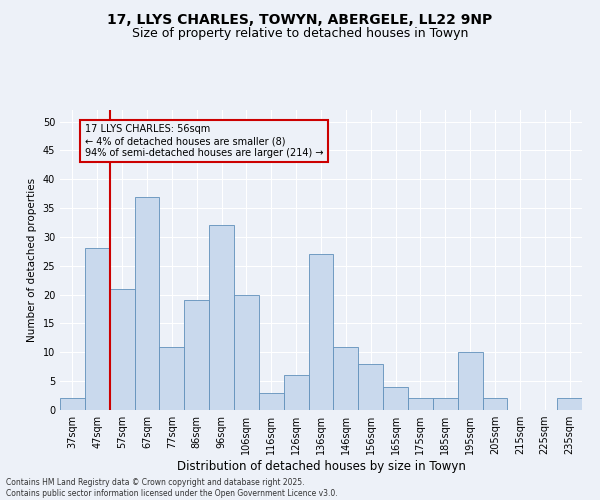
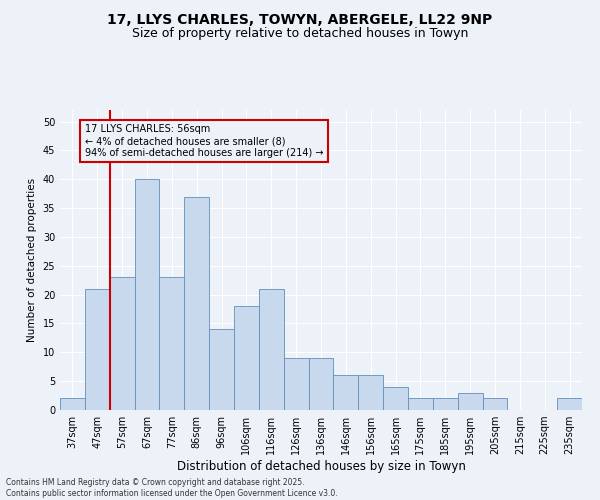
47sqm: 28 -> 21
57sqm: 21 -> 23
67sqm: 37 -> 40
77sqm: 11 -> 23
86sqm: 19 -> 37
96sqm: 32 -> 14
106sqm: 20 -> 18
116sqm: 3 -> 21
126sqm: 6 -> 9
136sqm: 27 -> 9
146sqm: 11 -> 6
156sqm: 8 -> 6
195sqm: 10 -> 3
